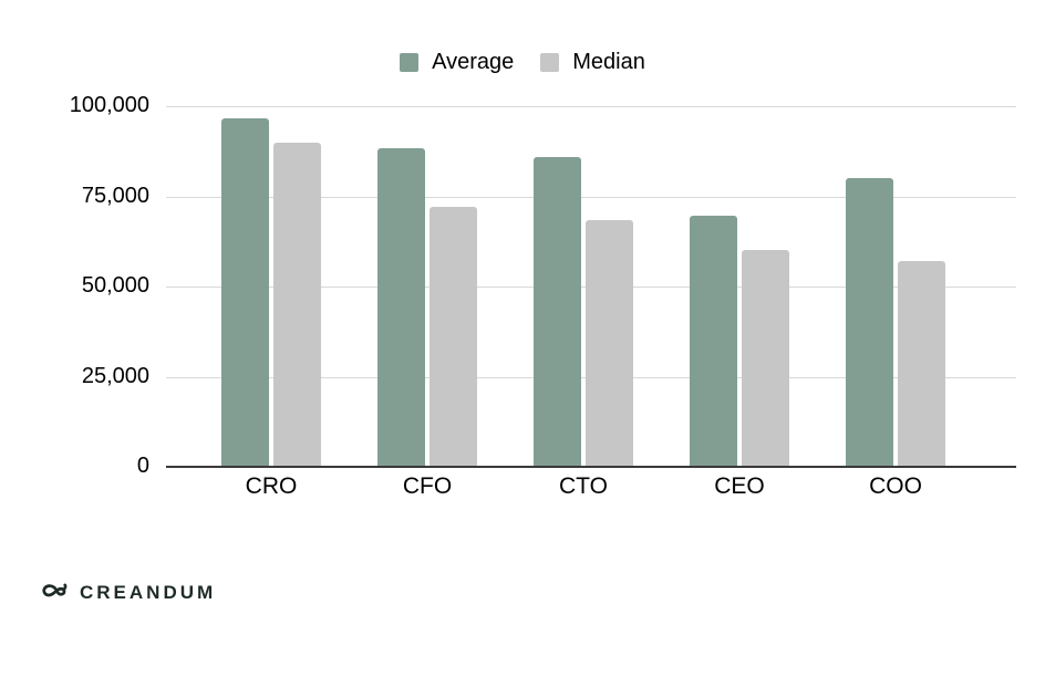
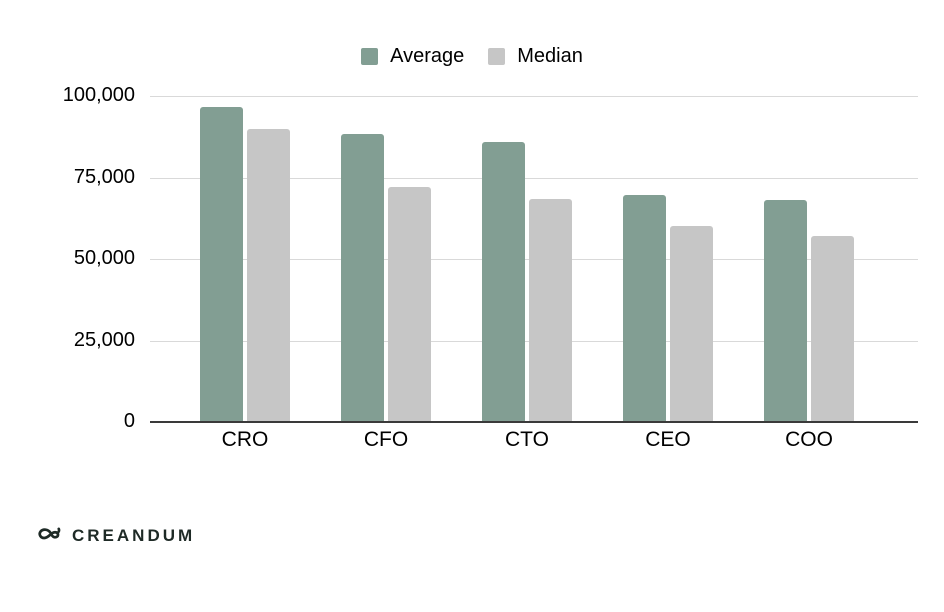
Average/COO: 80000 -> 68000
